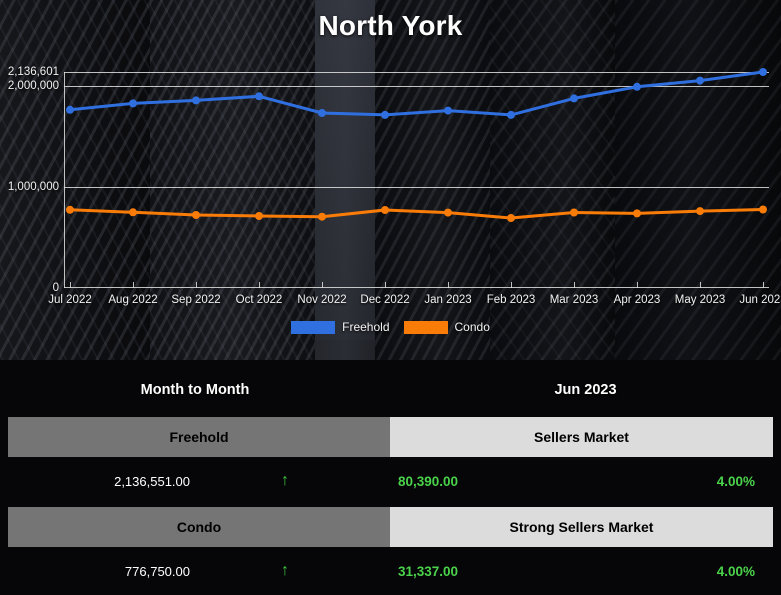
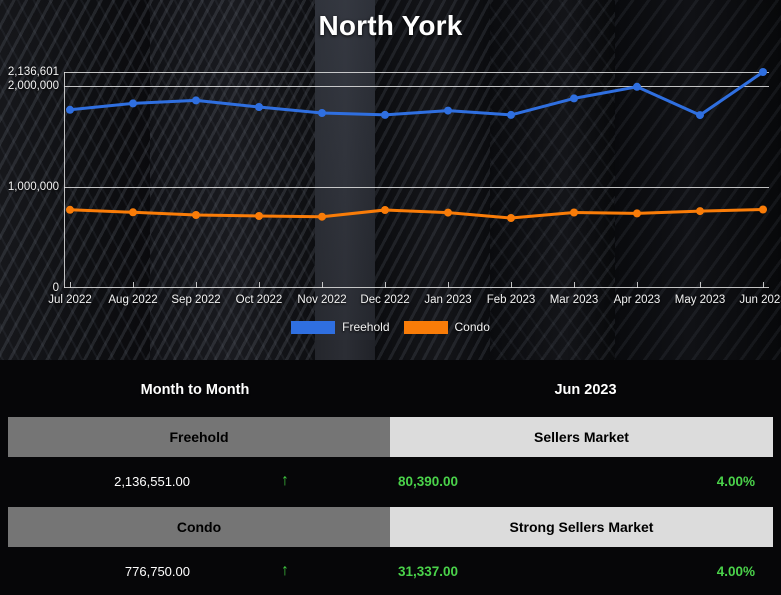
Freehold/Oct 2022: 1900000 -> 1790000
Freehold/May 2023: 2050000 -> 1710000
